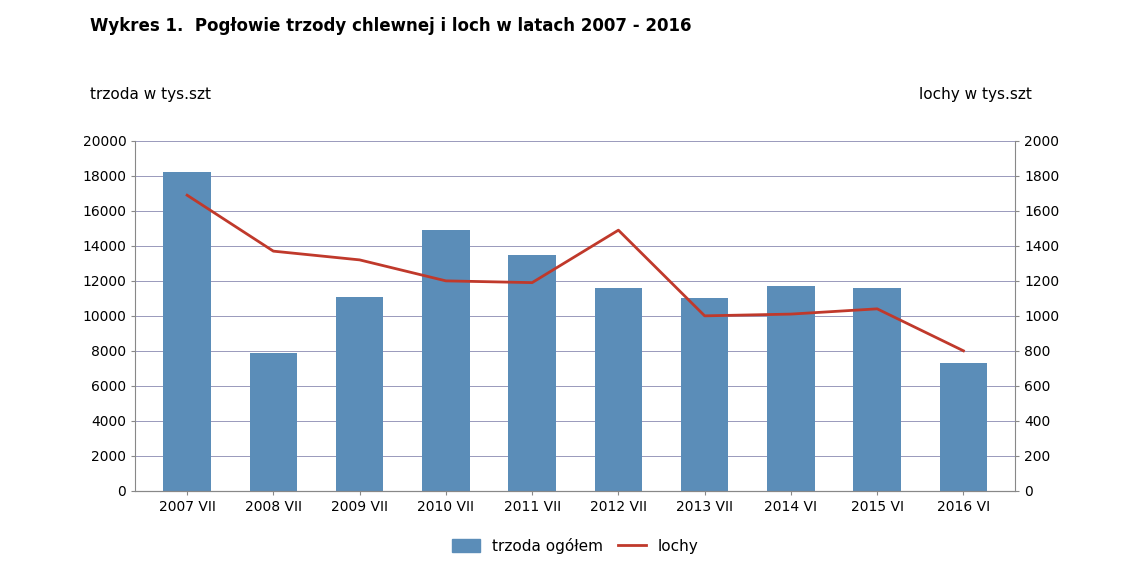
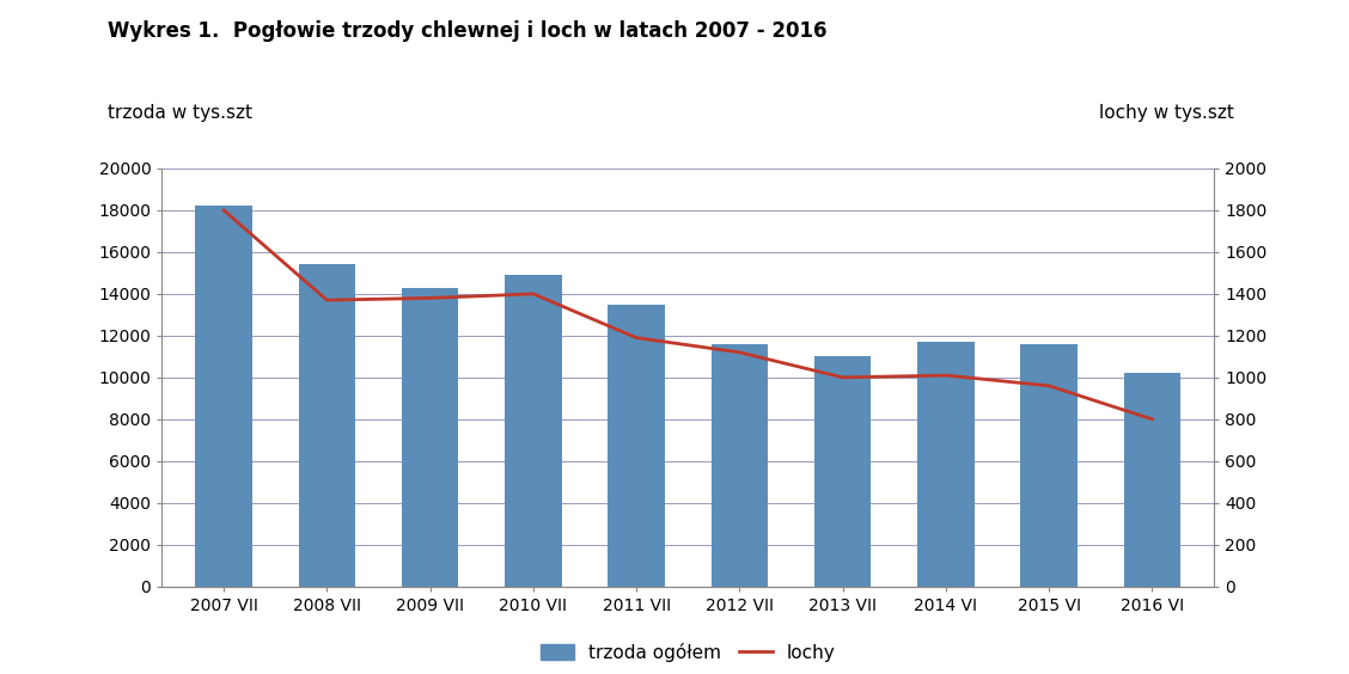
lochy/2007 VII: 1690 -> 1800
trzoda ogółem/2008 VII: 7900 -> 15400
trzoda ogółem/2009 VII: 11100 -> 14300
lochy/2009 VII: 1320 -> 1380
lochy/2010 VII: 1200 -> 1400
lochy/2012 VII: 1490 -> 1120
lochy/2015 VI: 1040 -> 960
trzoda ogółem/2016 VI: 7300 -> 10200
